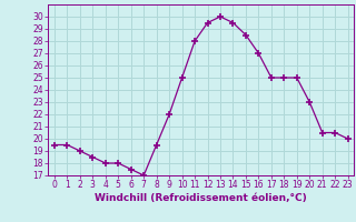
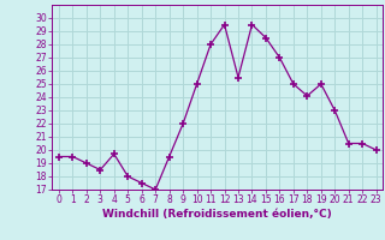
4: 18.0 -> 19.7
13: 30.0 -> 25.5
18: 25.0 -> 24.1
